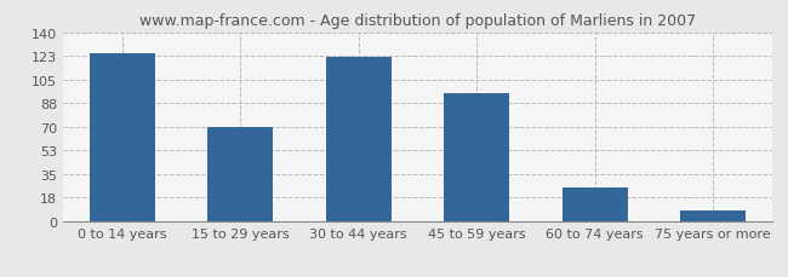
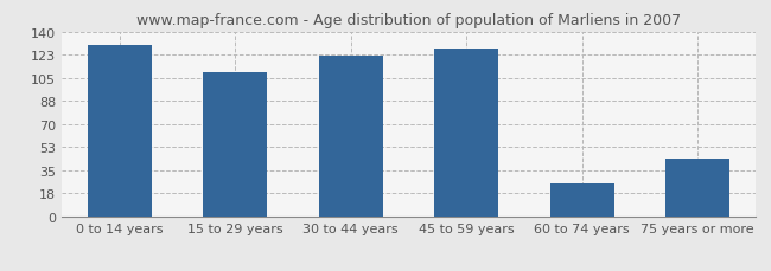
0 to 14 years: 124 -> 130
15 to 29 years: 70 -> 109
45 to 59 years: 95 -> 127
75 years or more: 8 -> 44
